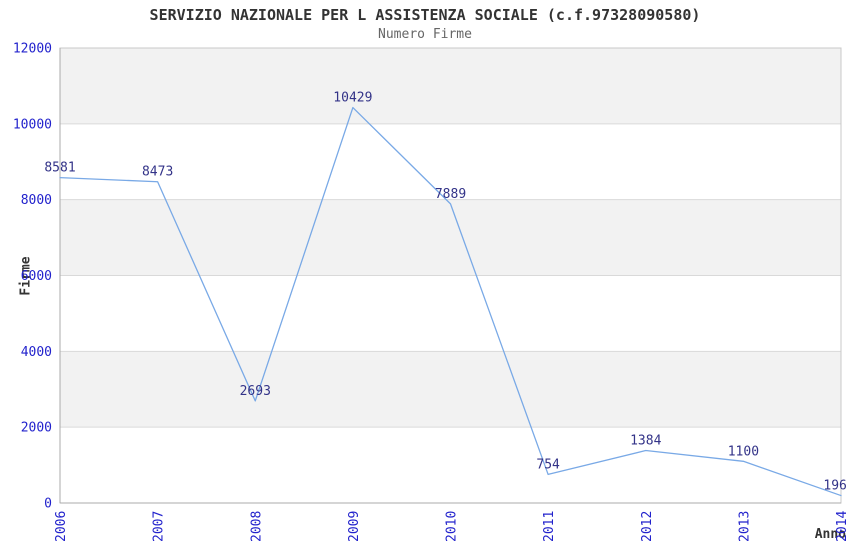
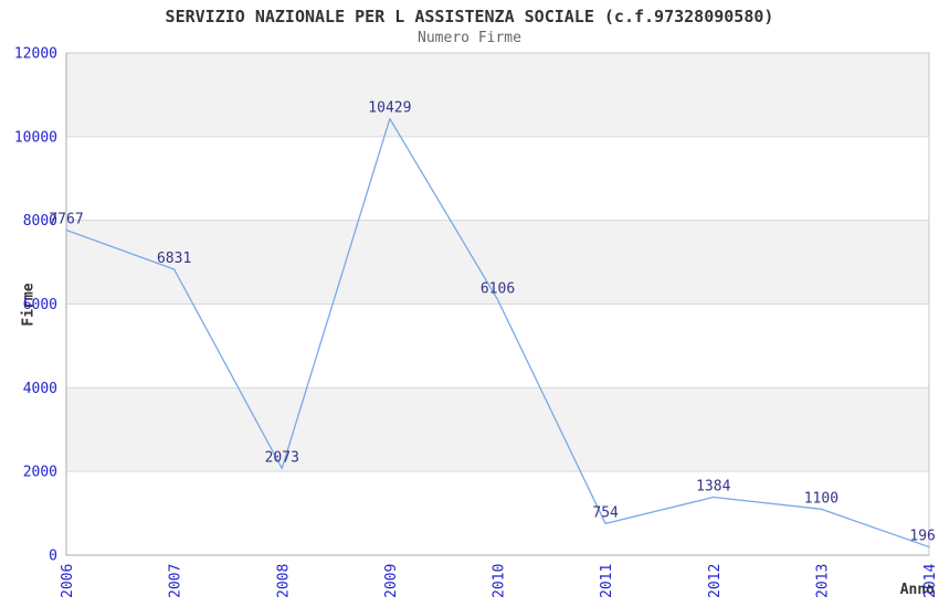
2006: 8581 -> 7767
2007: 8473 -> 6831
2008: 2693 -> 2073
2010: 7889 -> 6106
